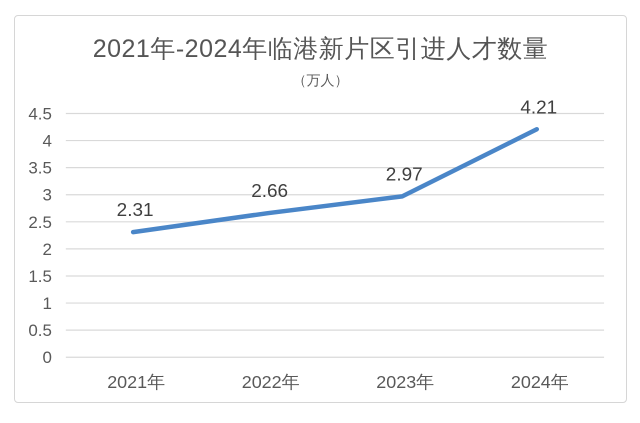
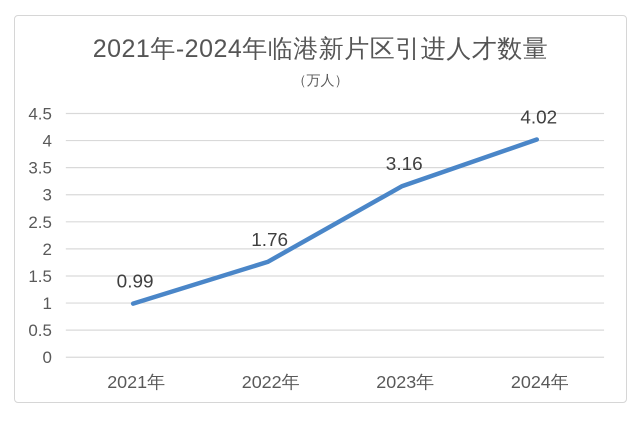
2021年: 2.31 -> 0.99
2022年: 2.66 -> 1.76
2023年: 2.97 -> 3.16
2024年: 4.21 -> 4.02
